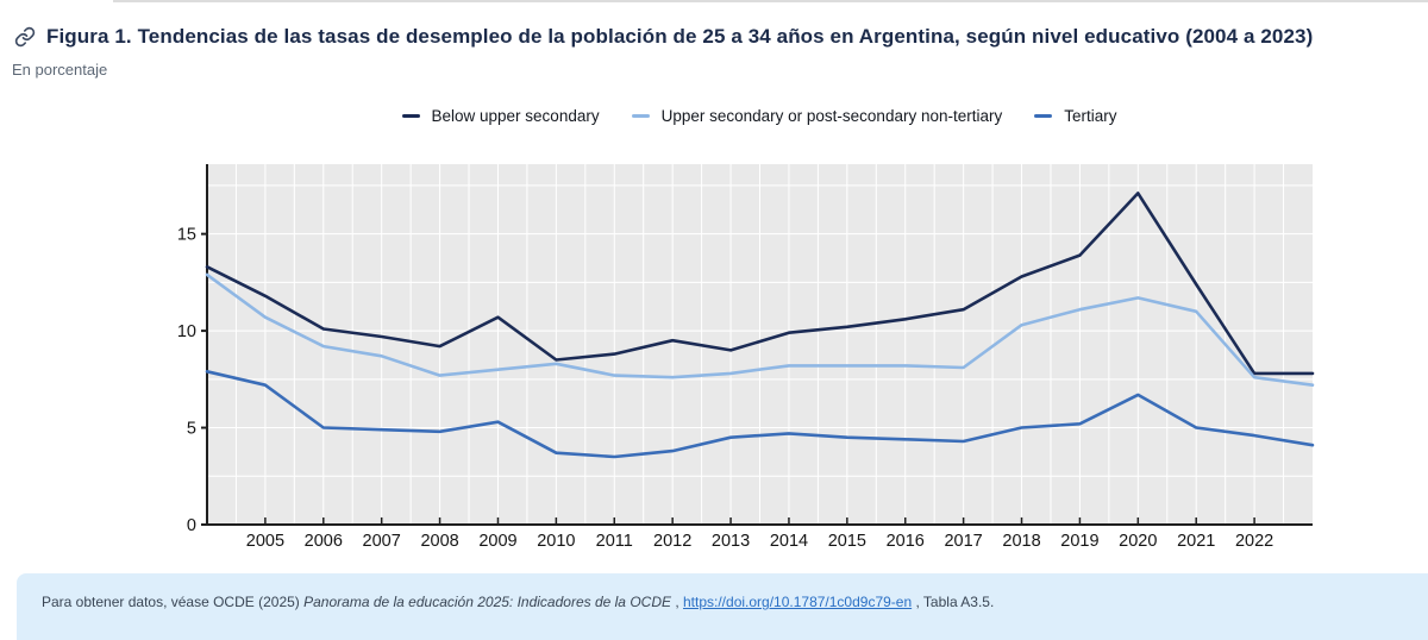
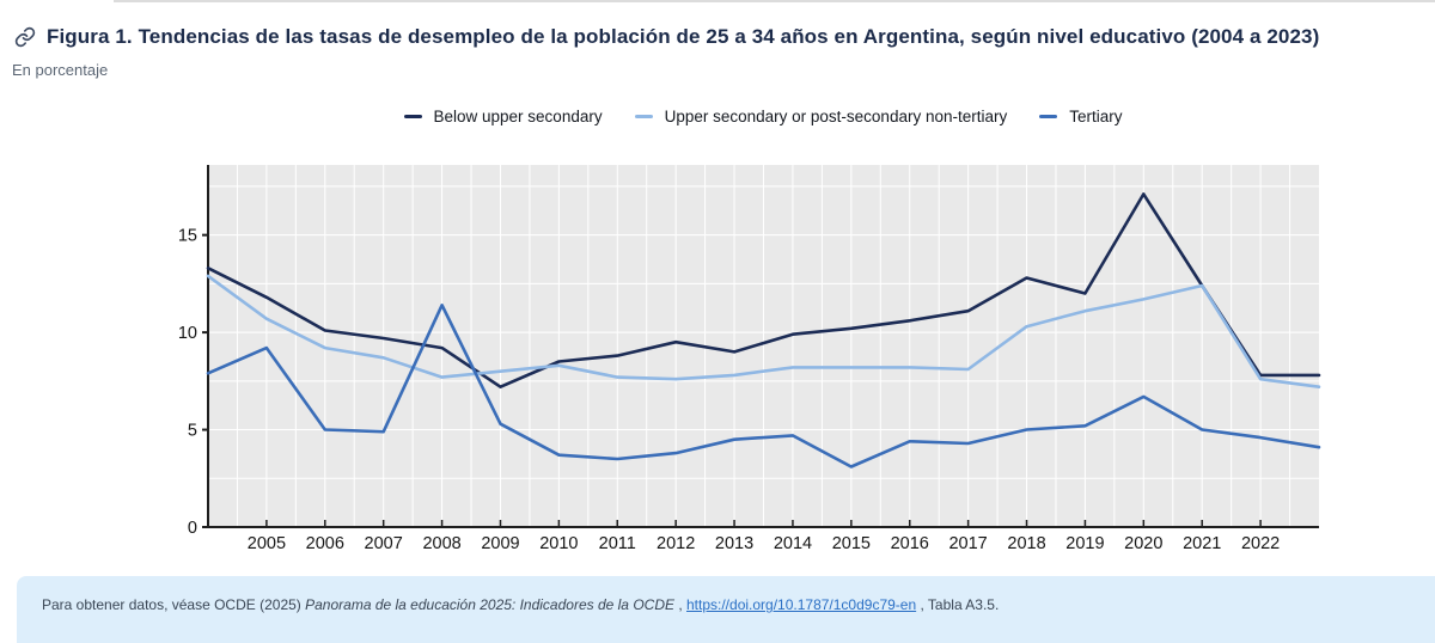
Tertiary/2005: 7.2 -> 9.2
Tertiary/2008: 4.8 -> 11.4
Below upper secondary/2009: 10.7 -> 7.2
Tertiary/2015: 4.5 -> 3.1
Below upper secondary/2019: 13.9 -> 12.0
Upper secondary or post-secondary non-tertiary/2021: 11.0 -> 12.4
